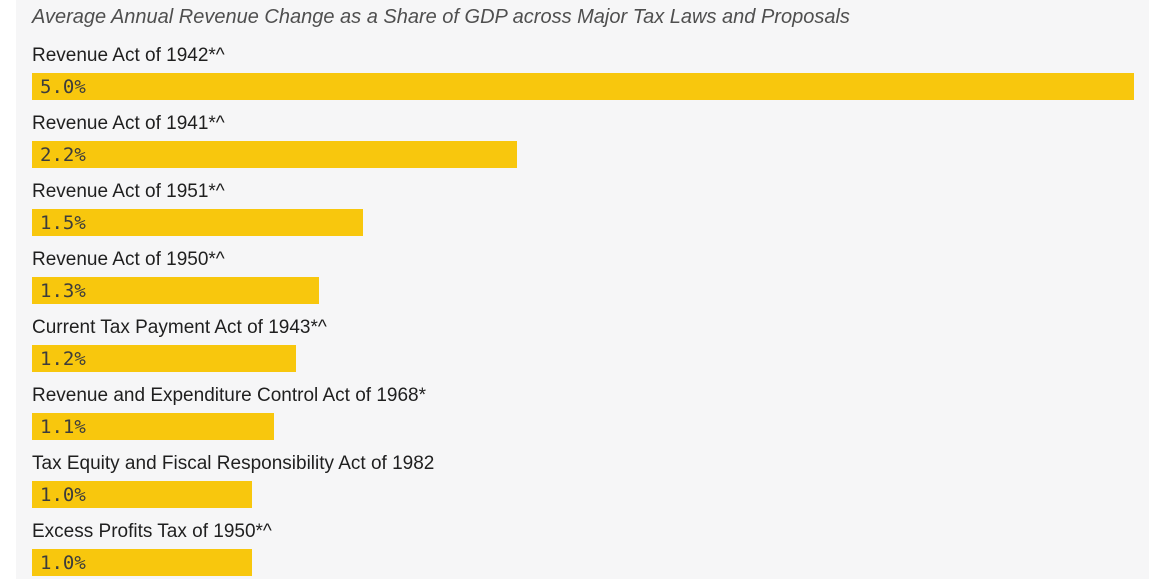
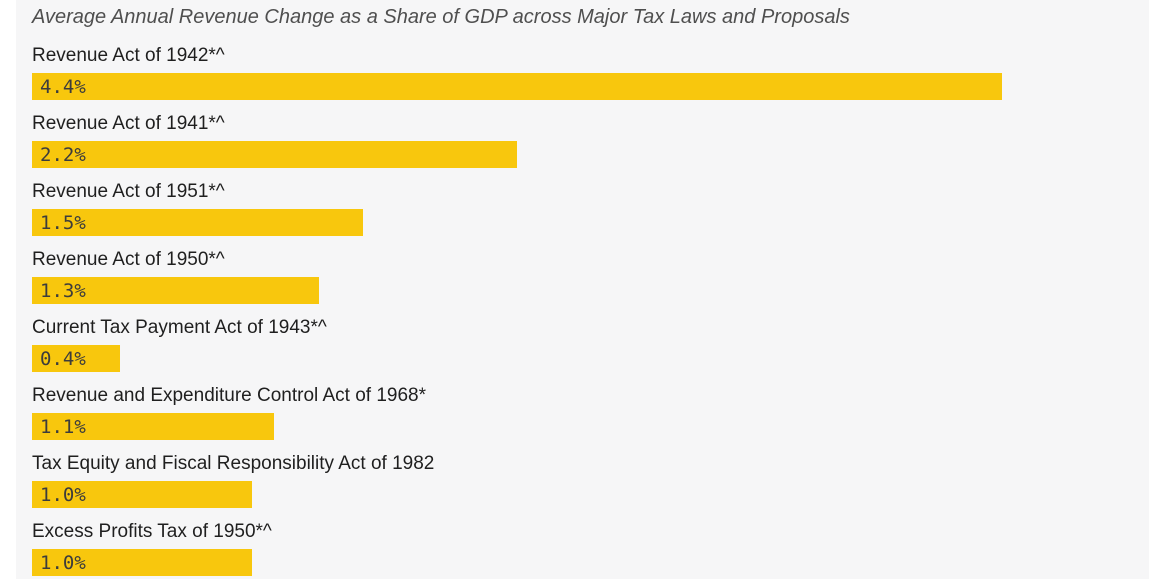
Revenue Act of 1942*^: 5.0% -> 4.4%
Current Tax Payment Act of 1943*^: 1.2% -> 0.4%
